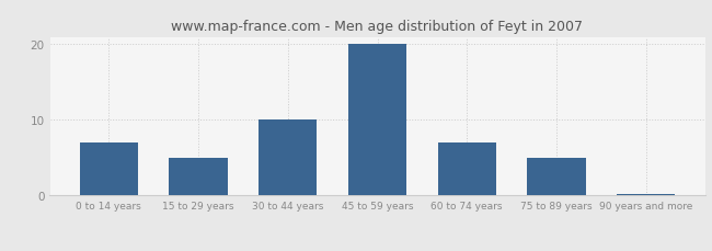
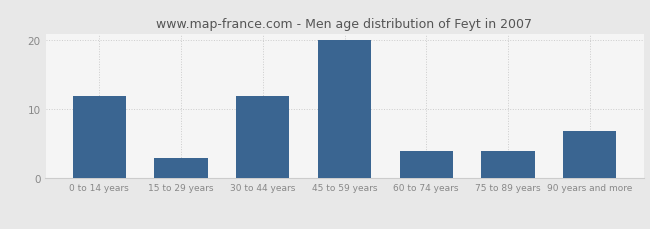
0 to 14 years: 7.0 -> 12.0
15 to 29 years: 5.0 -> 3.0
30 to 44 years: 10.0 -> 12.0
60 to 74 years: 7.0 -> 4.0
75 to 89 years: 5.0 -> 4.0
90 years and more: 0.2 -> 6.8
